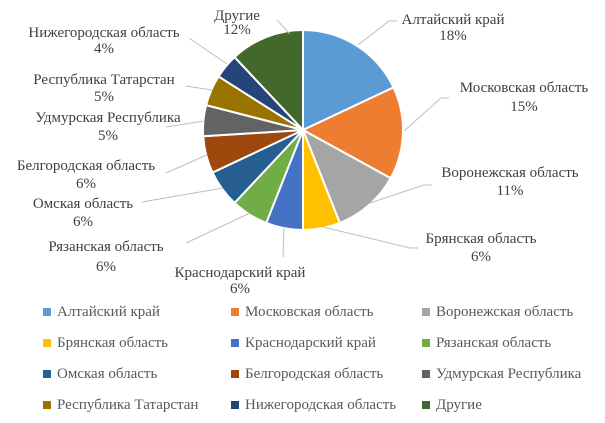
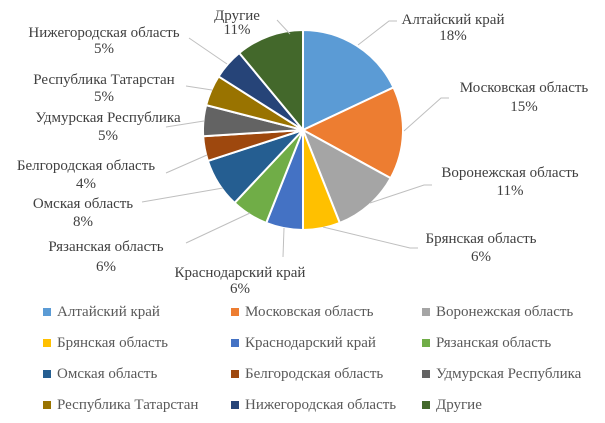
Омская область: 6% -> 8%
Белгородская область: 6% -> 4%
Нижегородская область: 4% -> 5%
Другие: 12% -> 11%
